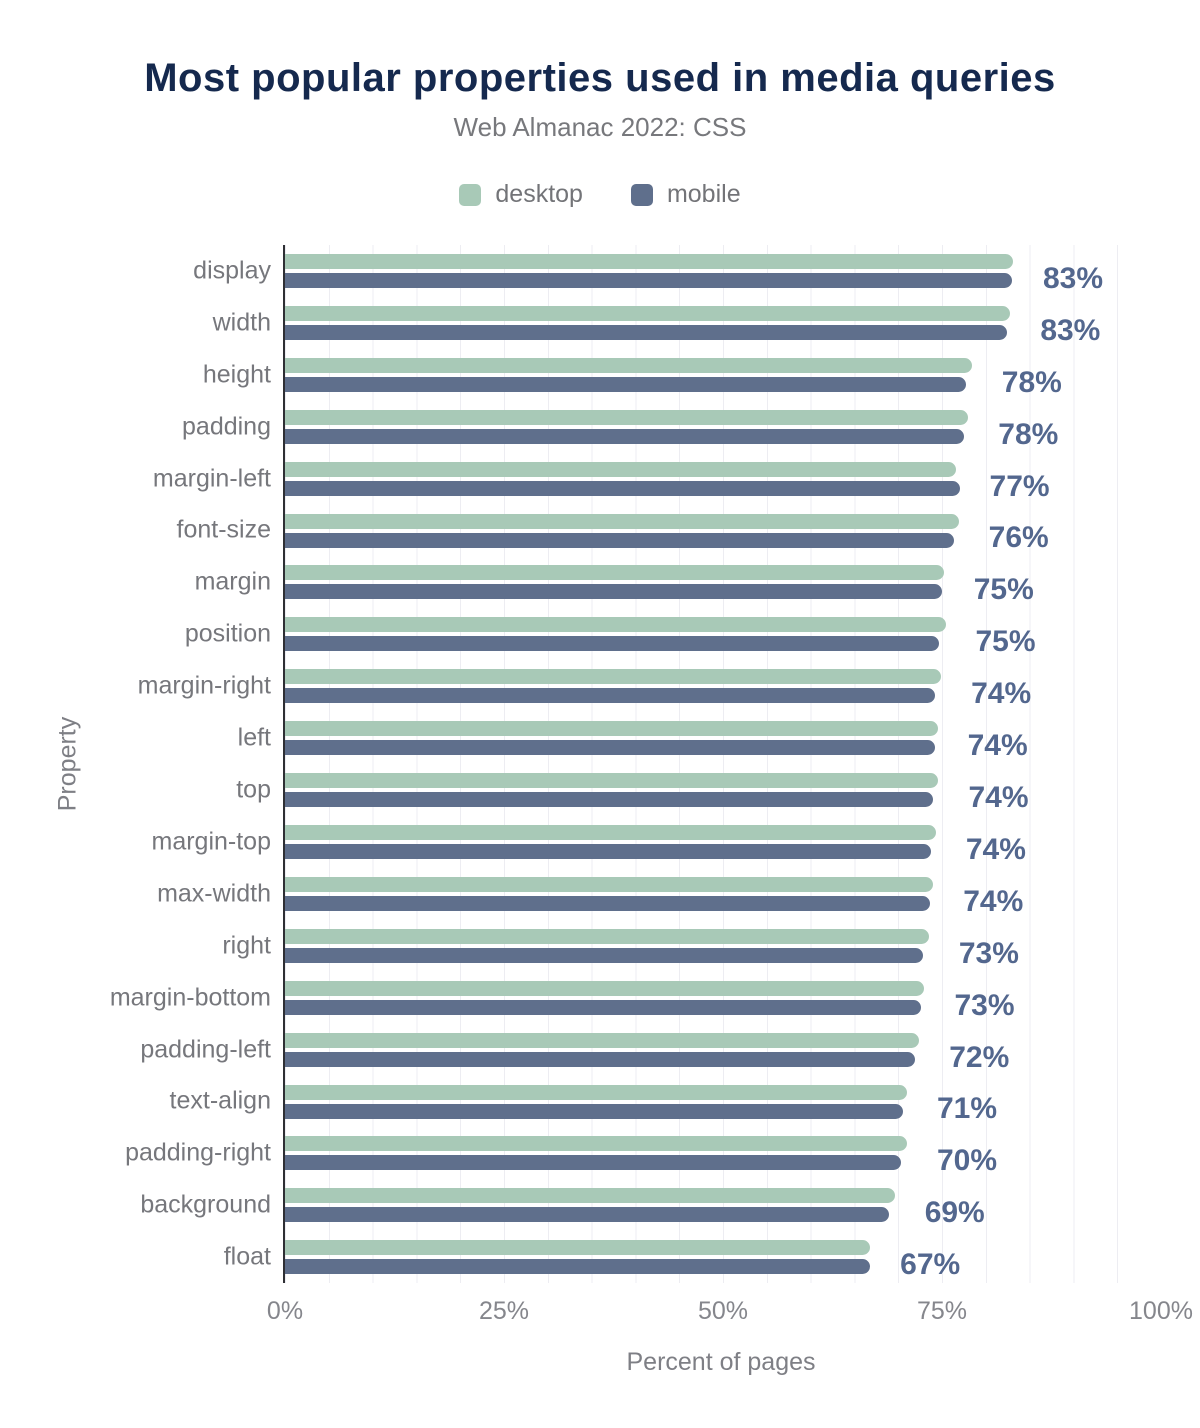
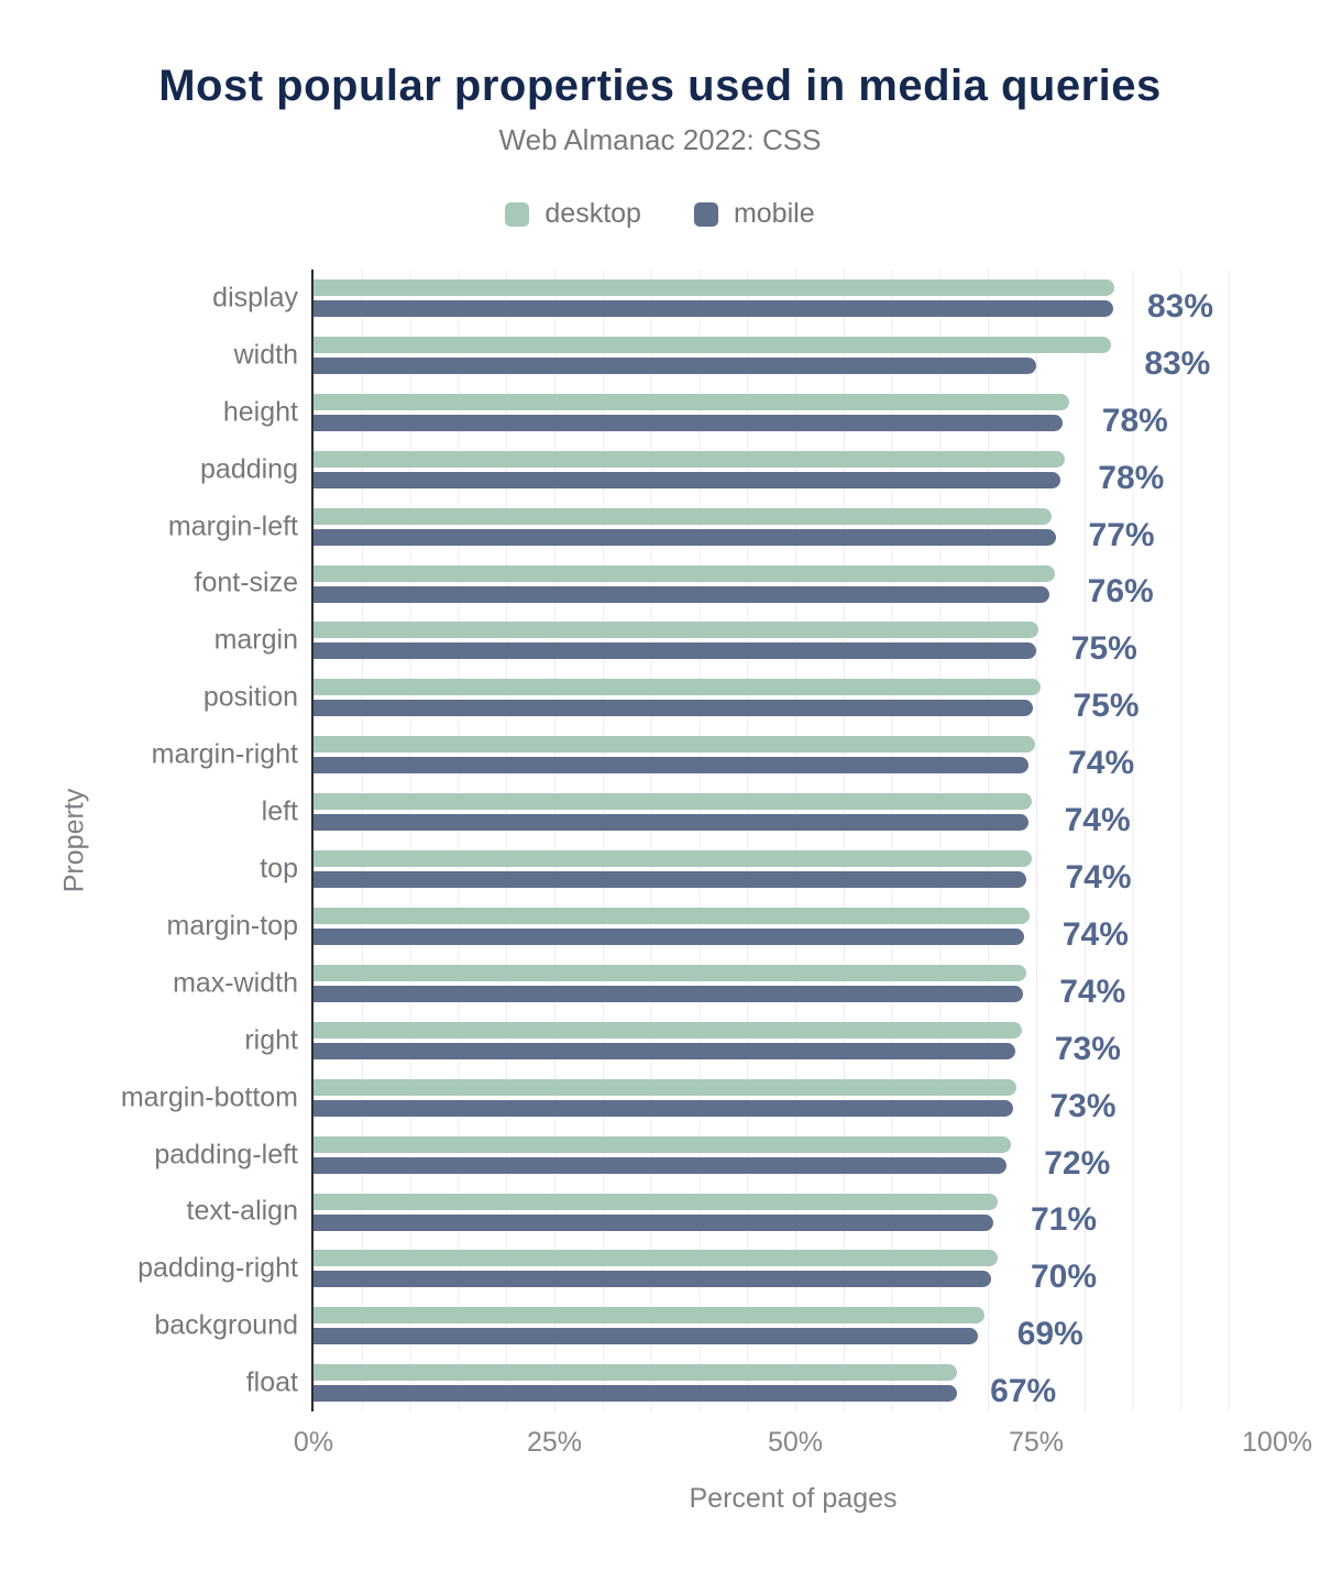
mobile/width: 82% -> 75%
